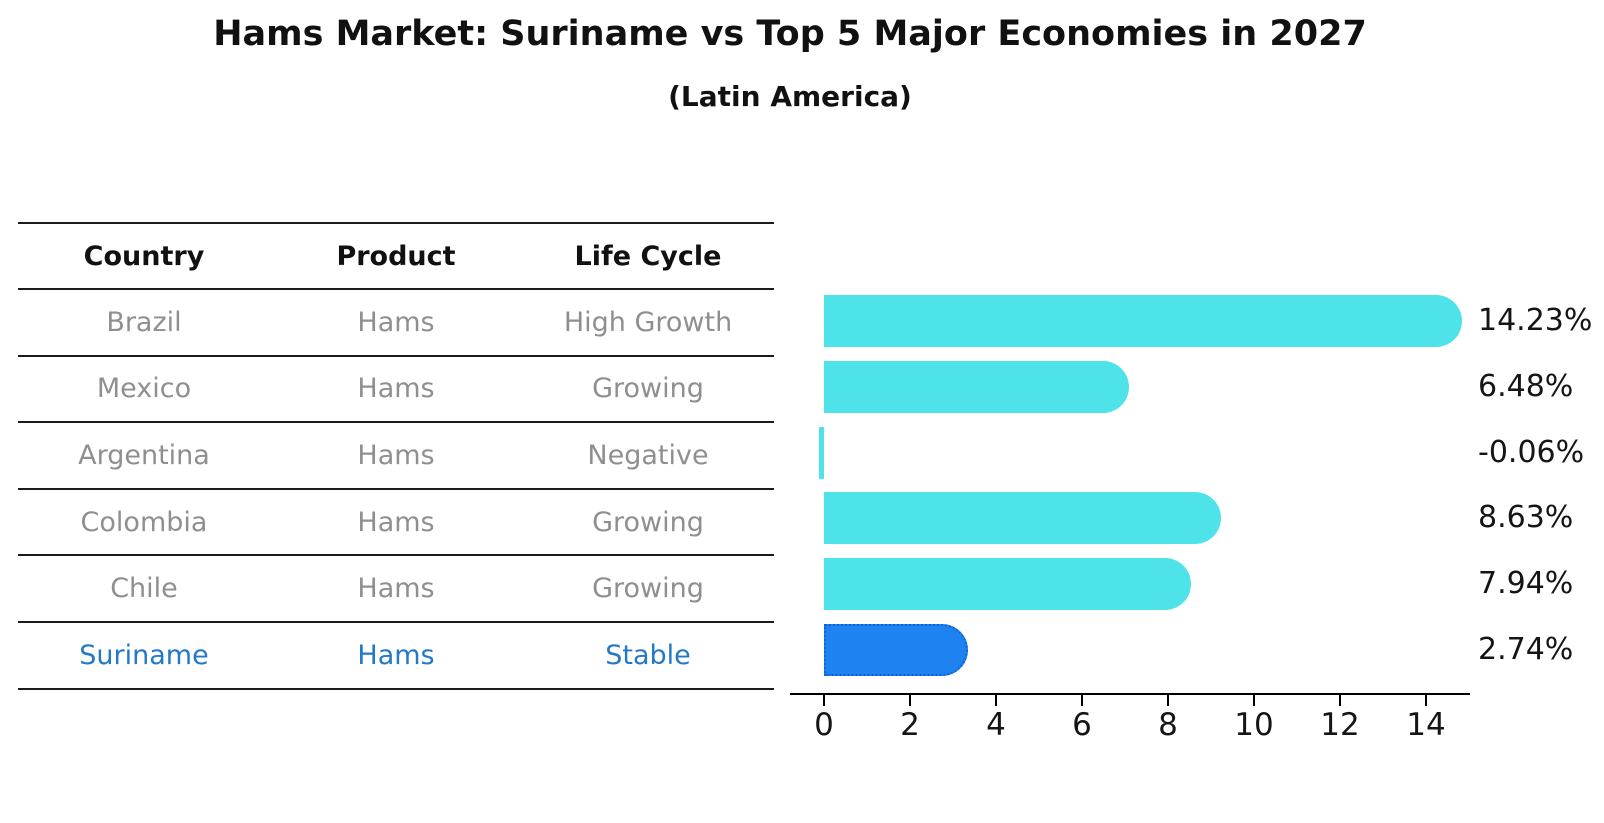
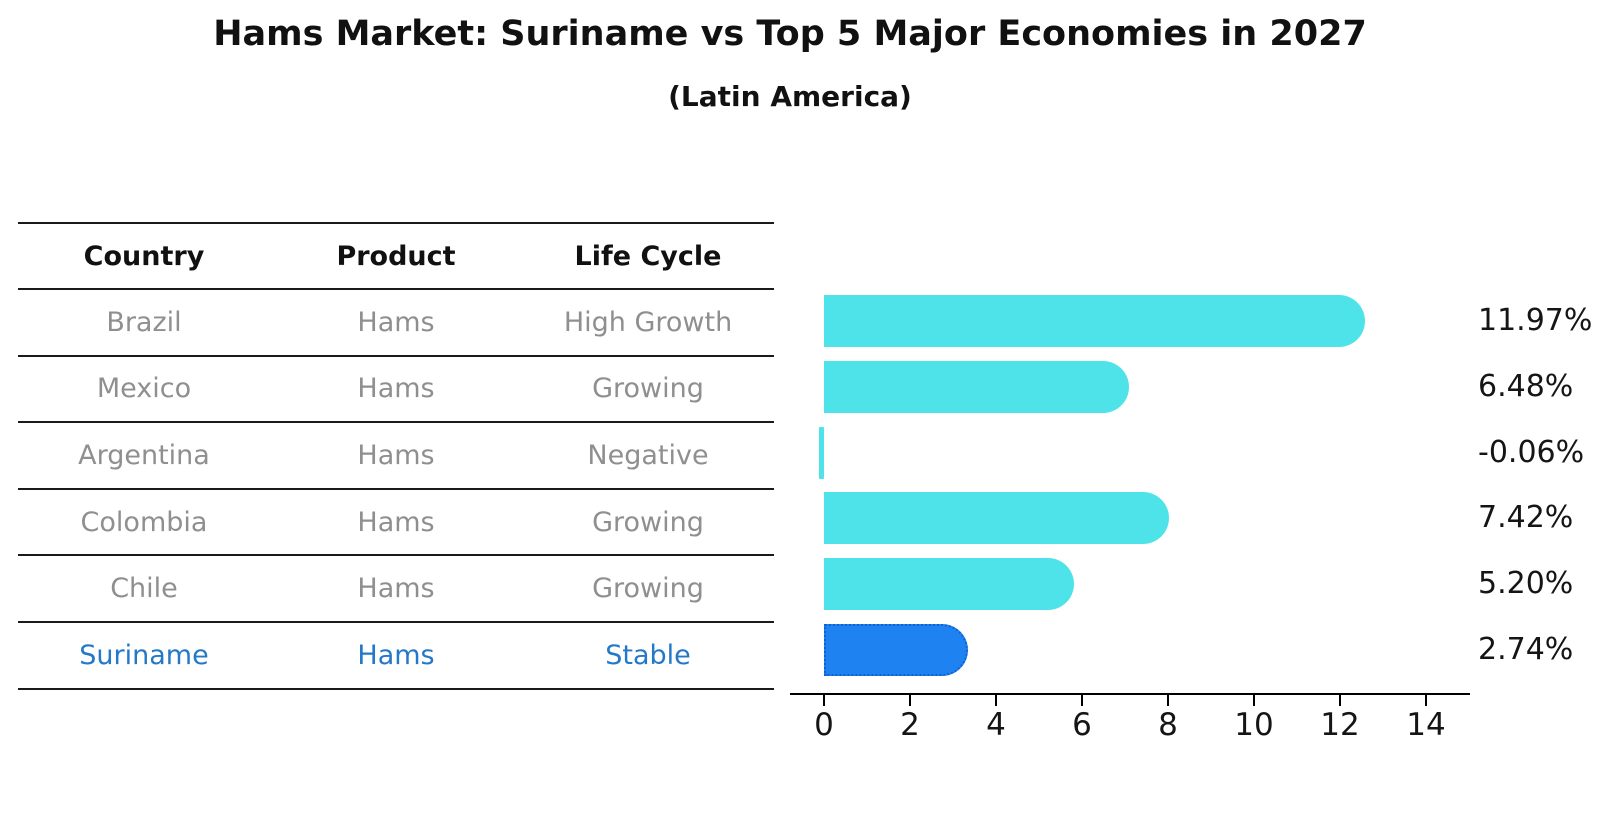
Brazil: 14.23% -> 11.97%
Colombia: 8.63% -> 7.42%
Chile: 7.94% -> 5.20%
